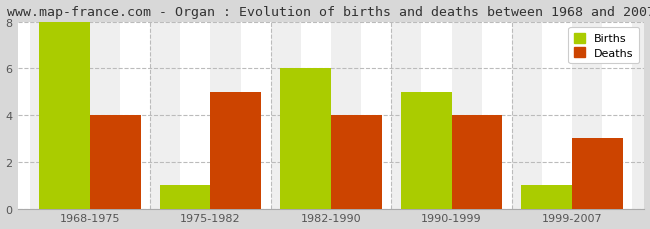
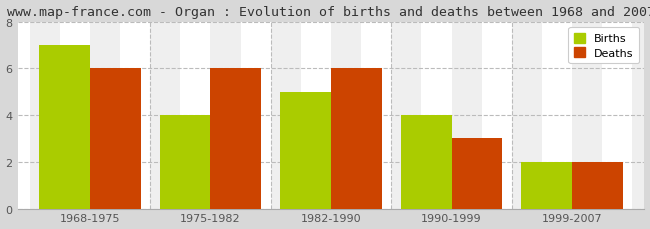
Births/1968-1975: 8 -> 7
Deaths/1968-1975: 4 -> 6
Births/1975-1982: 1 -> 4
Deaths/1975-1982: 5 -> 6
Births/1982-1990: 6 -> 5
Deaths/1982-1990: 4 -> 6
Births/1990-1999: 5 -> 4
Deaths/1990-1999: 4 -> 3
Births/1999-2007: 1 -> 2
Deaths/1999-2007: 3 -> 2
